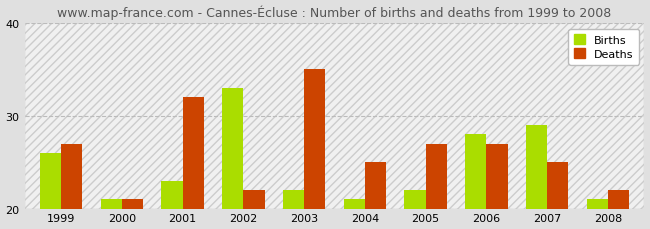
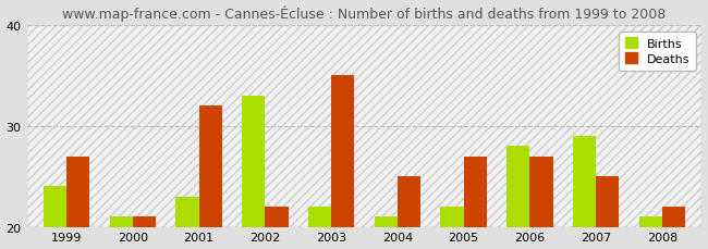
Births/1999: 26 -> 24
